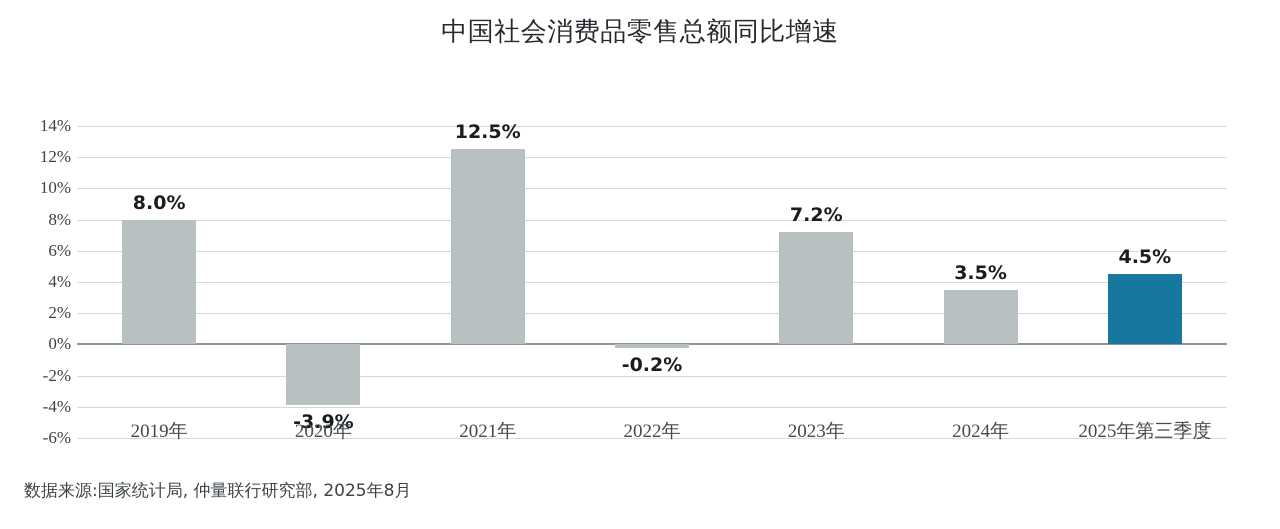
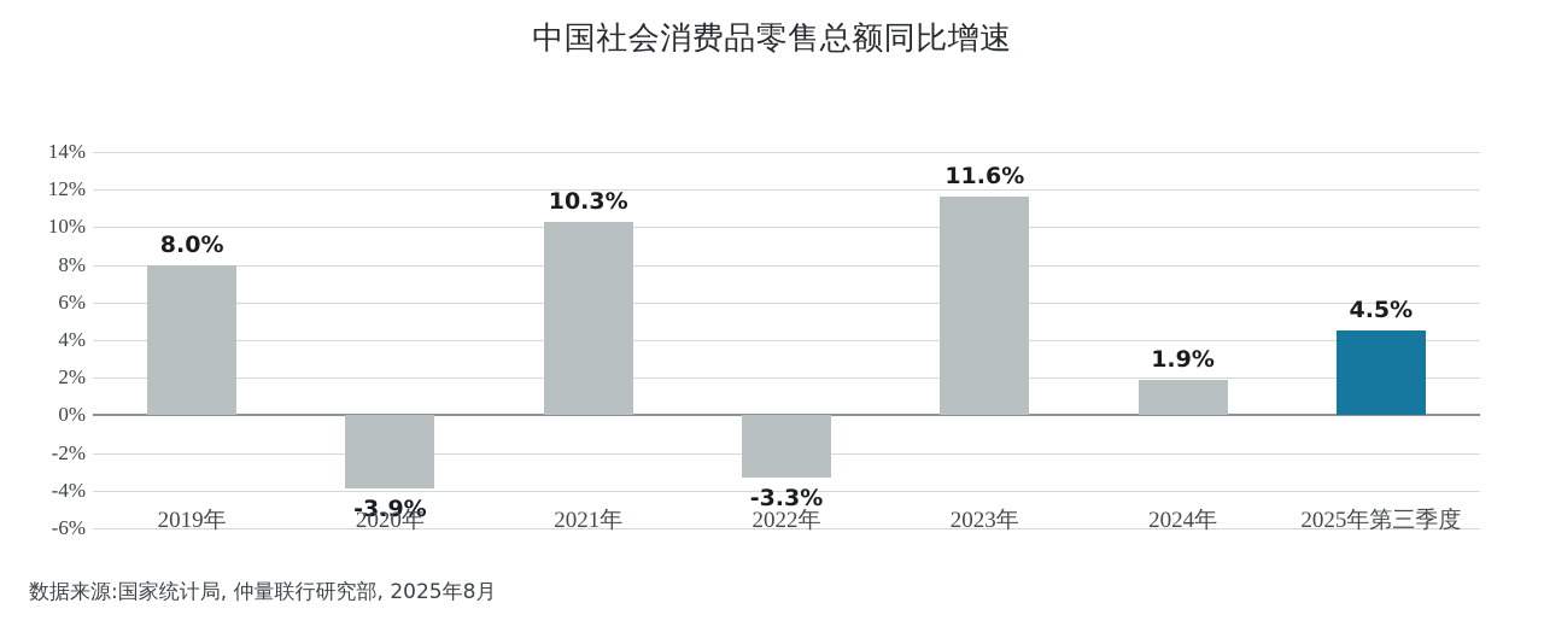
2021年: 12.5% -> 10.3%
2022年: -0.2% -> -3.3%
2023年: 7.2% -> 11.6%
2024年: 3.5% -> 1.9%
